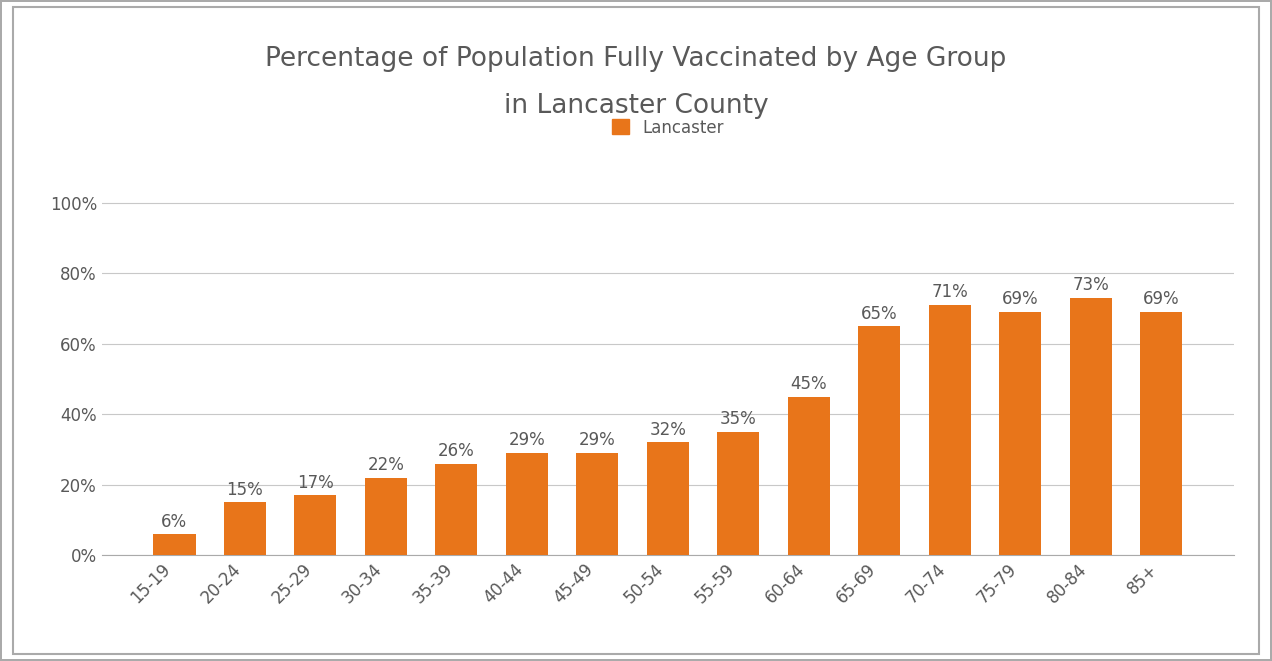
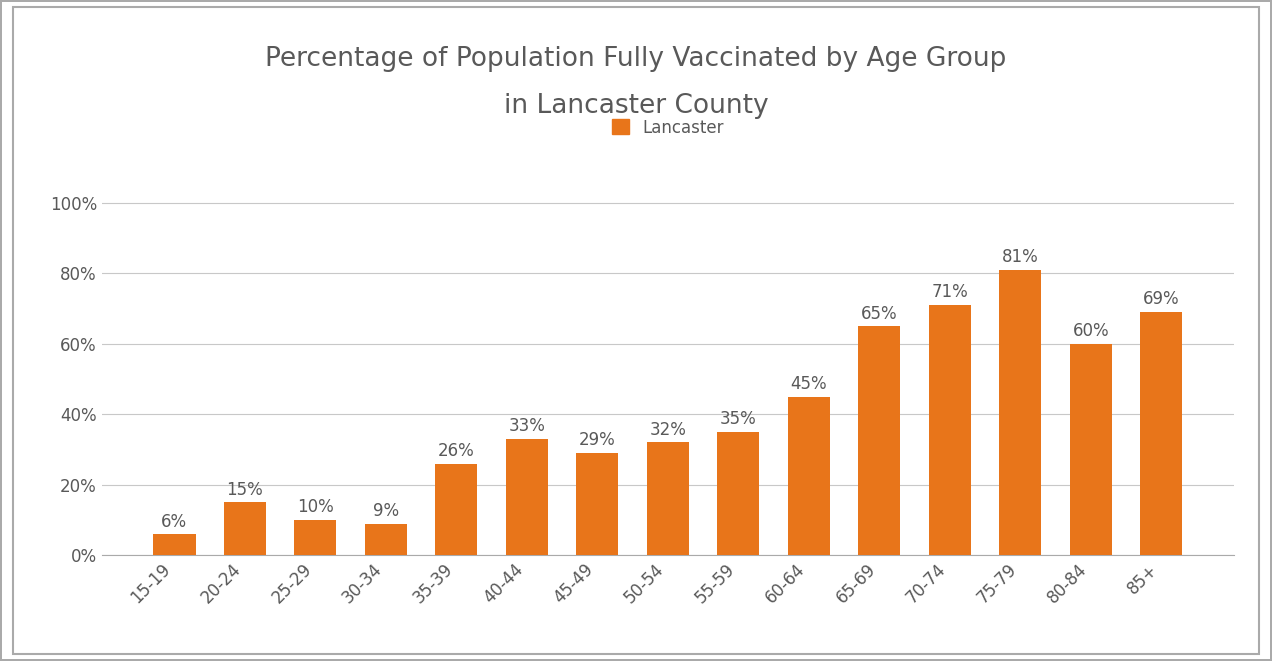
25-29: 17% -> 10%
30-34: 22% -> 9%
40-44: 29% -> 33%
75-79: 69% -> 81%
80-84: 73% -> 60%
